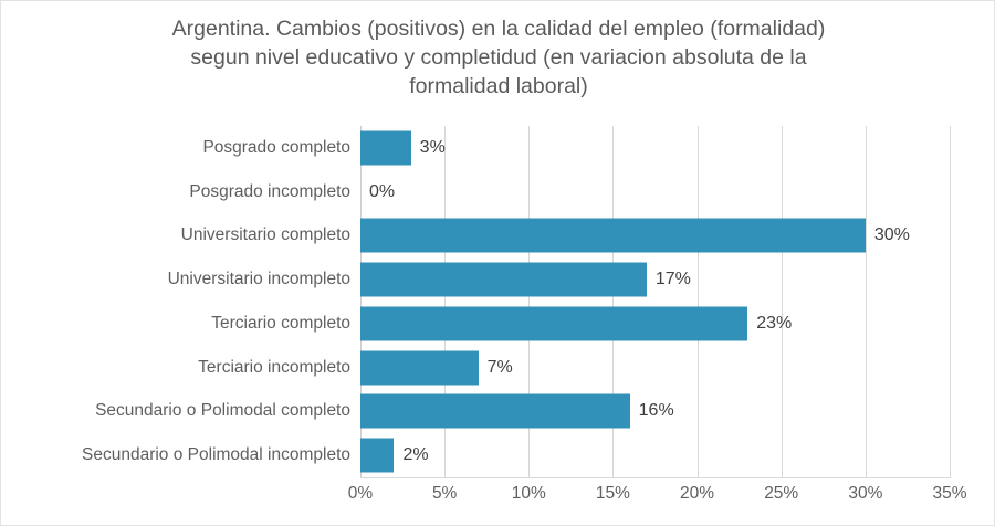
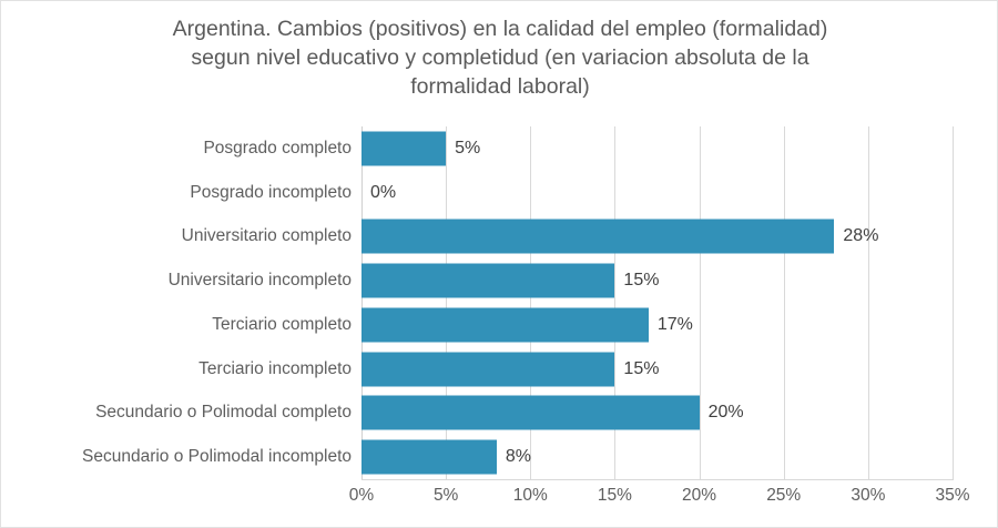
Posgrado completo: 3% -> 5%
Universitario completo: 30% -> 28%
Universitario incompleto: 17% -> 15%
Terciario completo: 23% -> 17%
Terciario incompleto: 7% -> 15%
Secundario o Polimodal completo: 16% -> 20%
Secundario o Polimodal incompleto: 2% -> 8%
